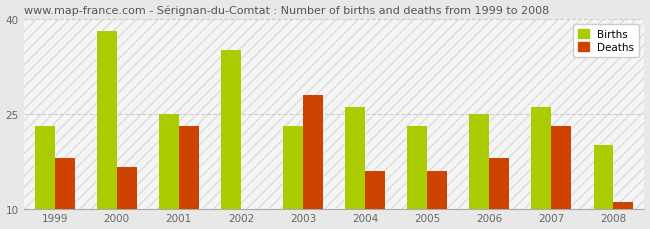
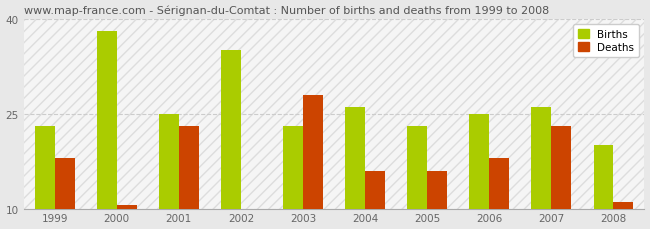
Deaths/2000: 16.6 -> 10.5
